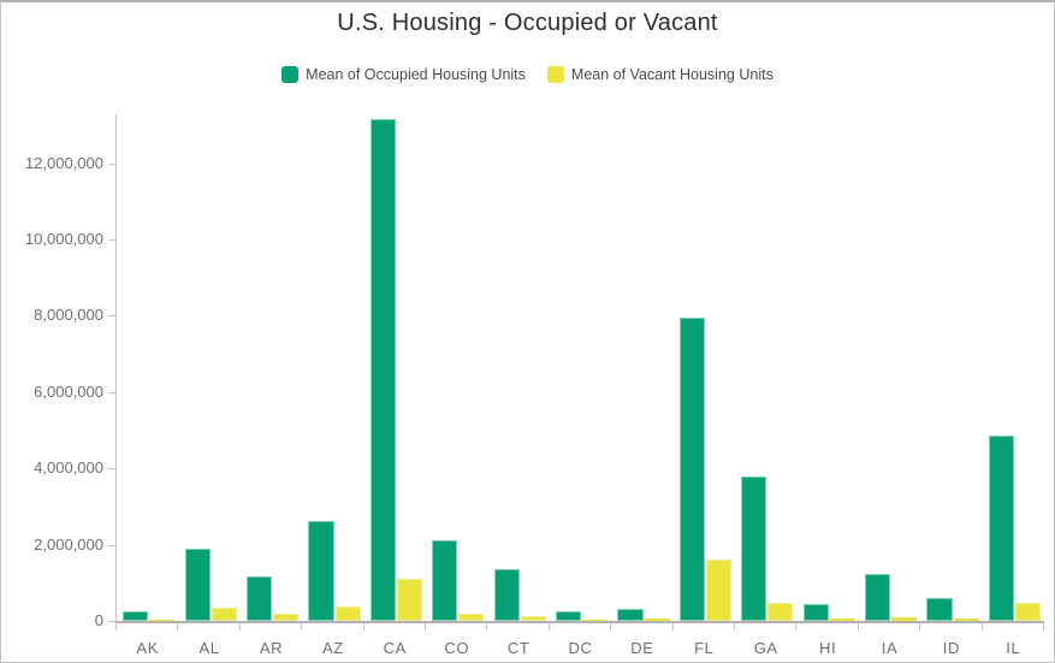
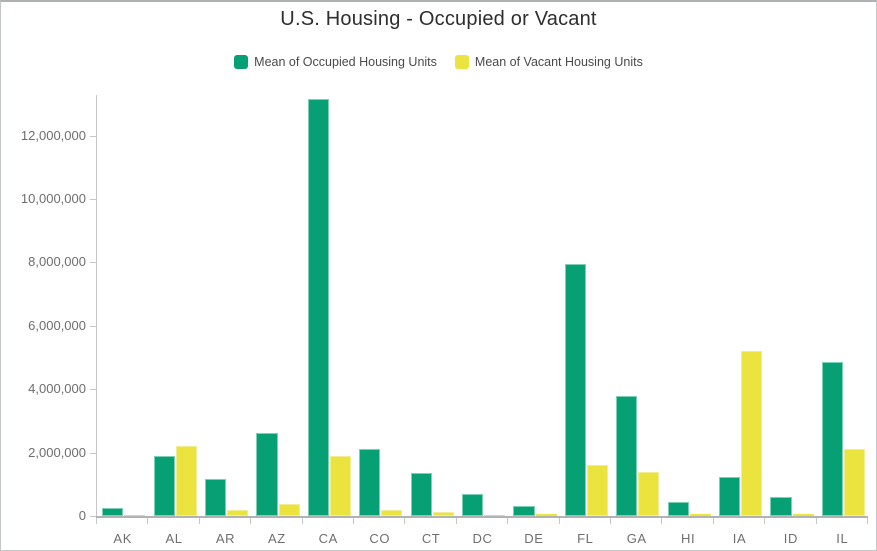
Mean of Vacant Housing Units/AL: 400000 -> 2200000
Mean of Vacant Housing Units/CA: 1100000 -> 1900000
Mean of Occupied Housing Units/DC: 300000 -> 700000
Mean of Vacant Housing Units/GA: 500000 -> 1400000
Mean of Vacant Housing Units/IA: 100000 -> 5200000
Mean of Vacant Housing Units/IL: 500000 -> 2100000
